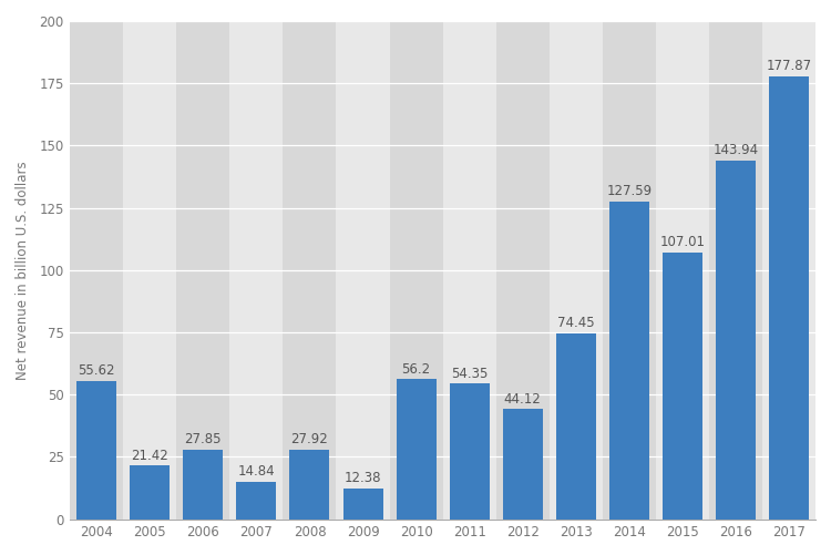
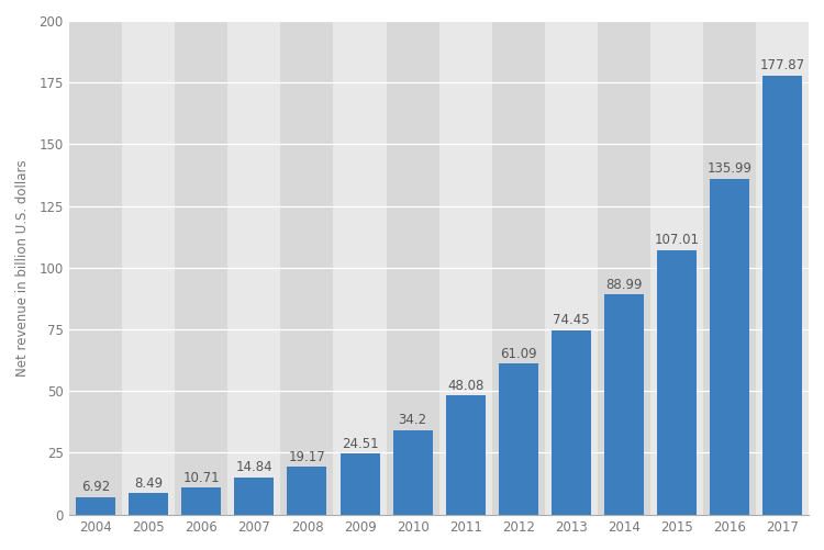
2004: 55.62 -> 6.92
2005: 21.42 -> 8.49
2006: 27.85 -> 10.71
2008: 27.92 -> 19.17
2009: 12.38 -> 24.51
2010: 56.2 -> 34.2
2011: 54.35 -> 48.08
2012: 44.12 -> 61.09
2014: 127.59 -> 88.99
2016: 143.94 -> 135.99
